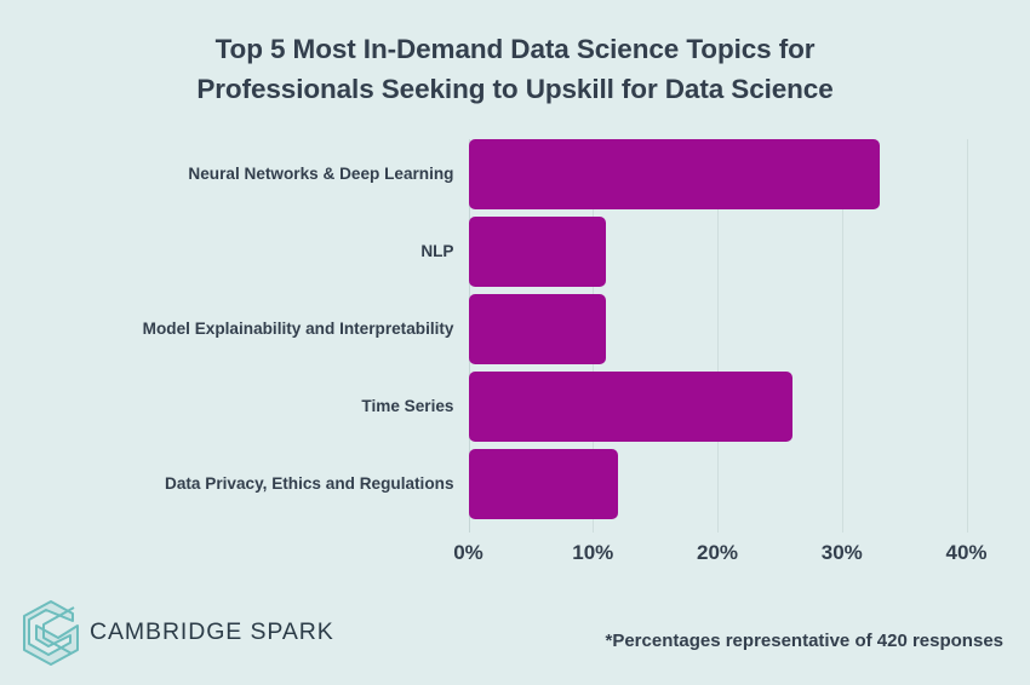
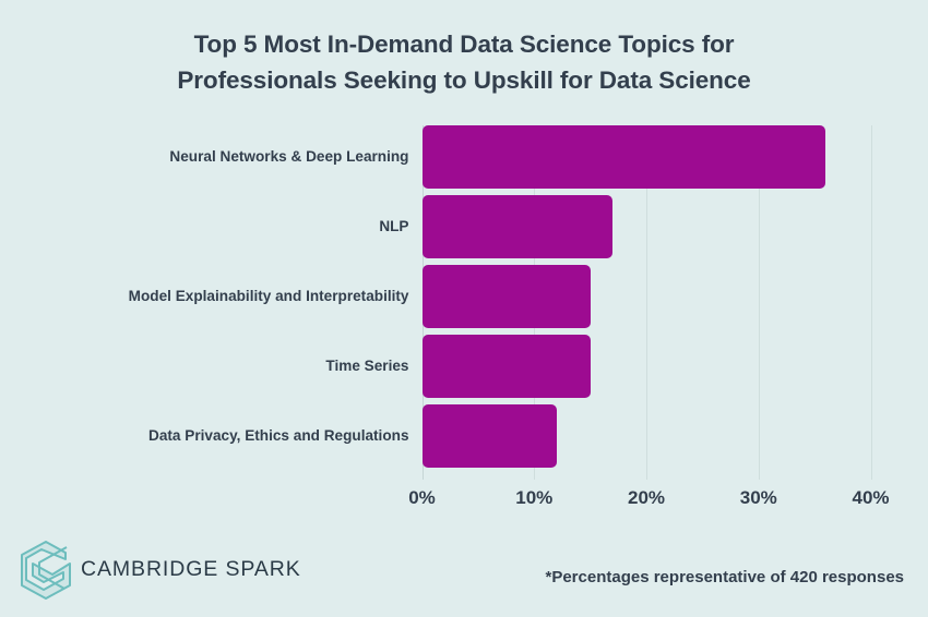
Neural Networks & Deep Learning: 33% -> 36%
NLP: 11% -> 17%
Model Explainability and Interpretability: 11% -> 15%
Time Series: 26% -> 15%
